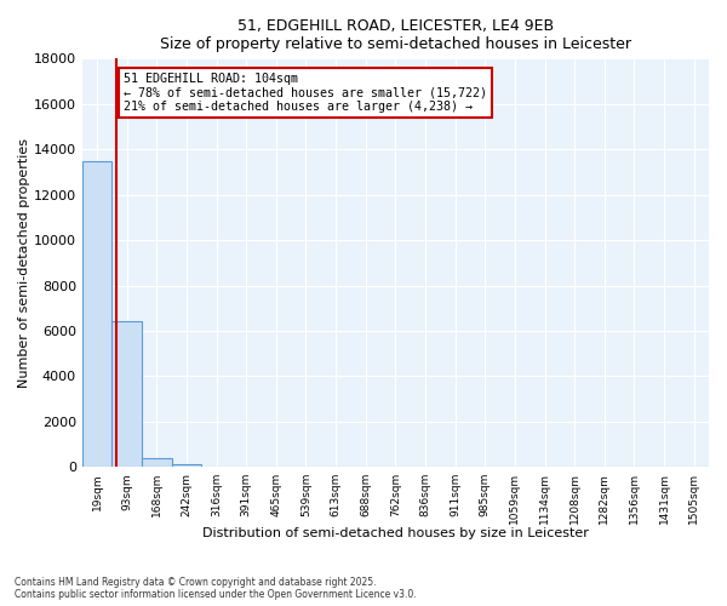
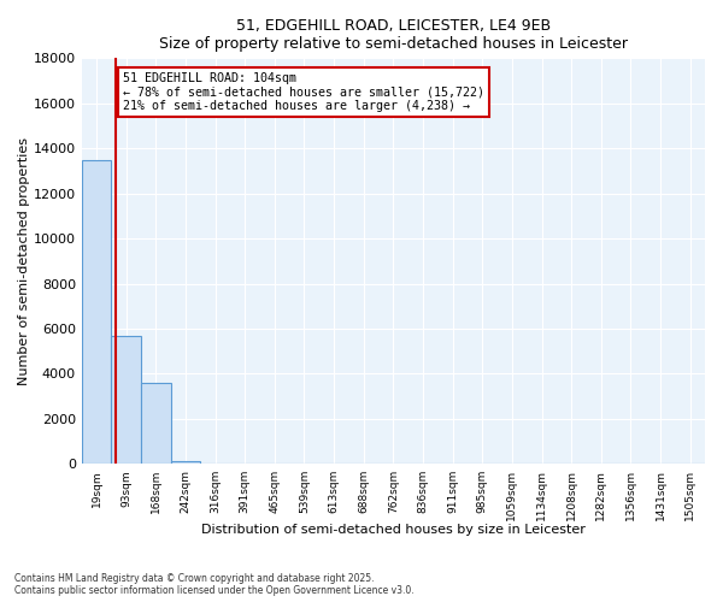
93sqm: 6400 -> 5700
168sqm: 400 -> 3600
